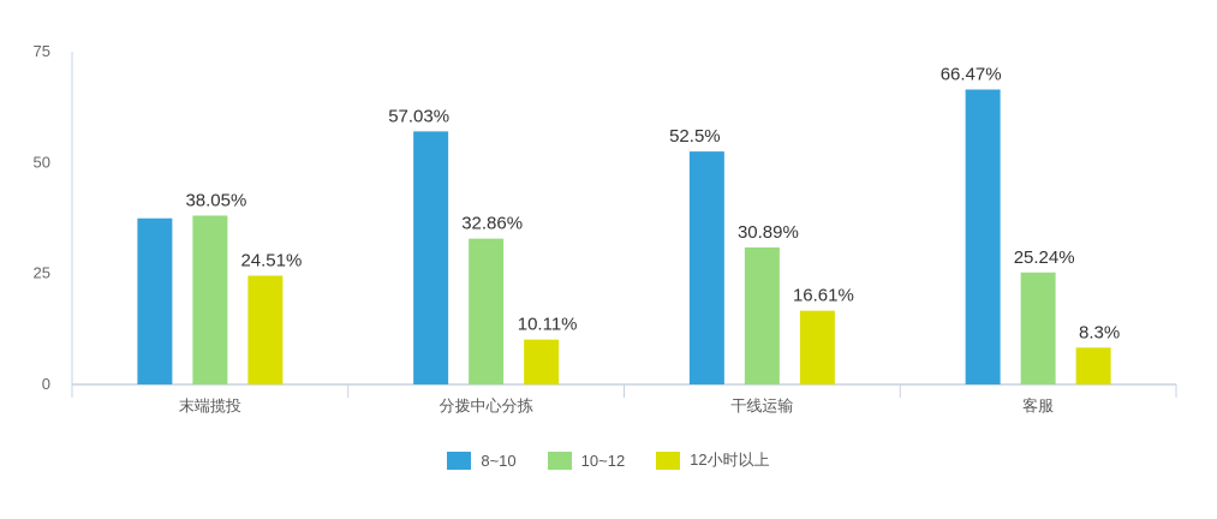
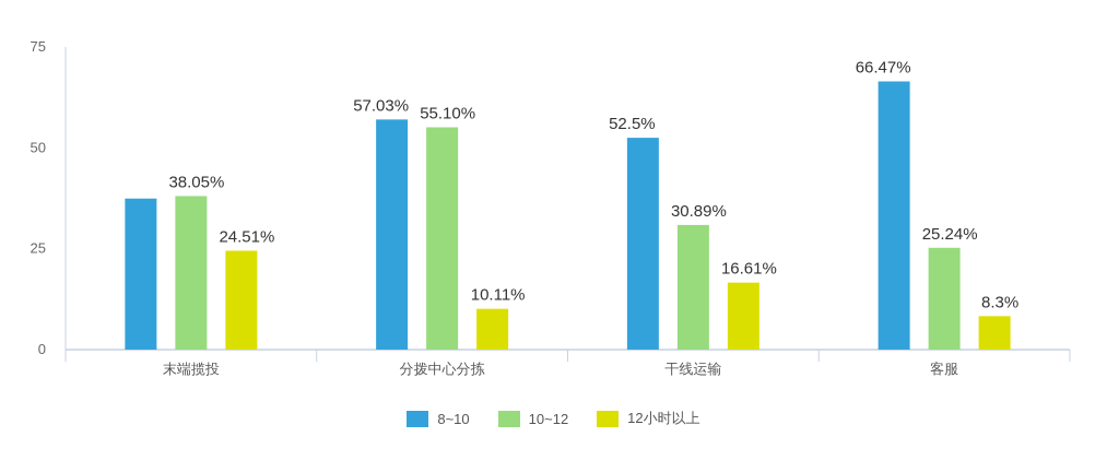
10~12/分拨中心分拣: 32.86% -> 55.10%
